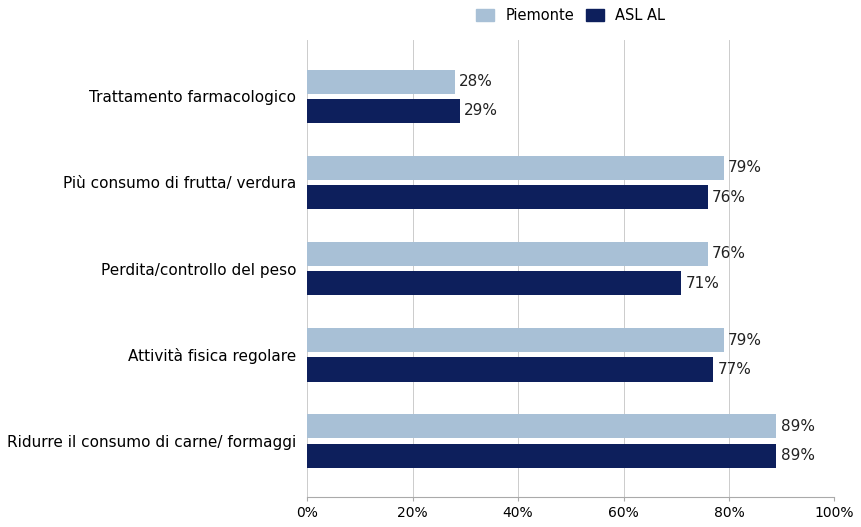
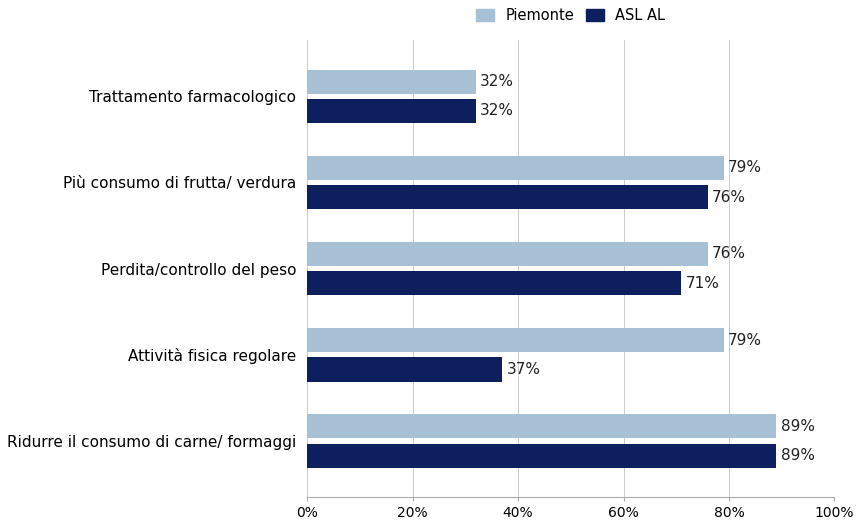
Piemonte/Trattamento farmacologico: 28% -> 32%
ASL AL/Trattamento farmacologico: 29% -> 32%
ASL AL/Attività fisica regolare: 77% -> 37%
